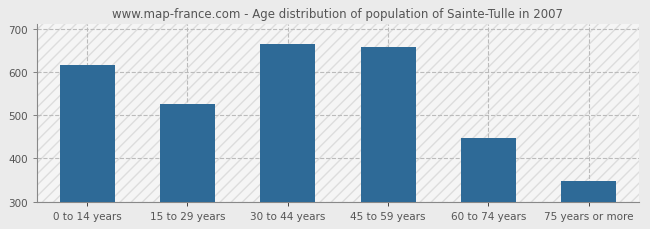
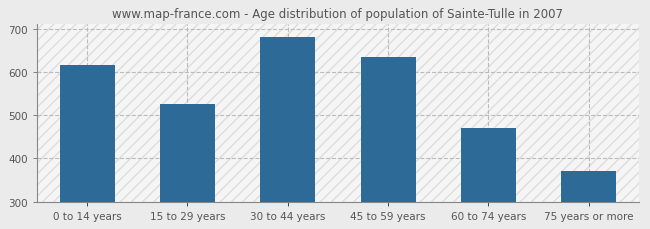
30 to 44 years: 665 -> 680
45 to 59 years: 658 -> 635
60 to 74 years: 448 -> 470
75 years or more: 348 -> 370
